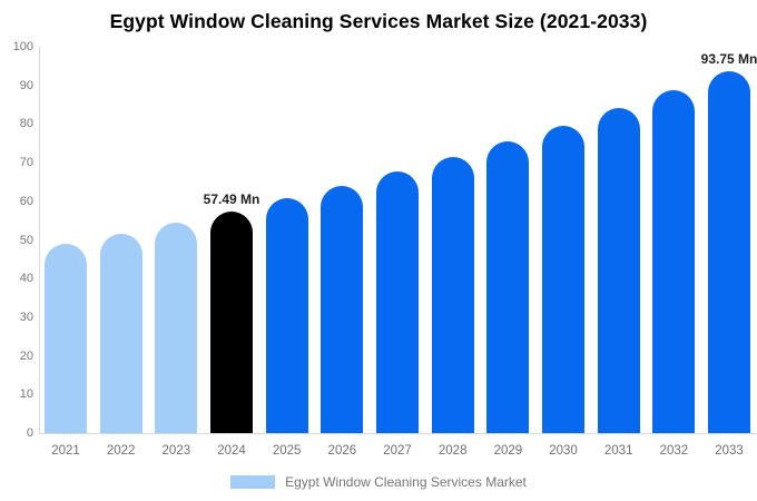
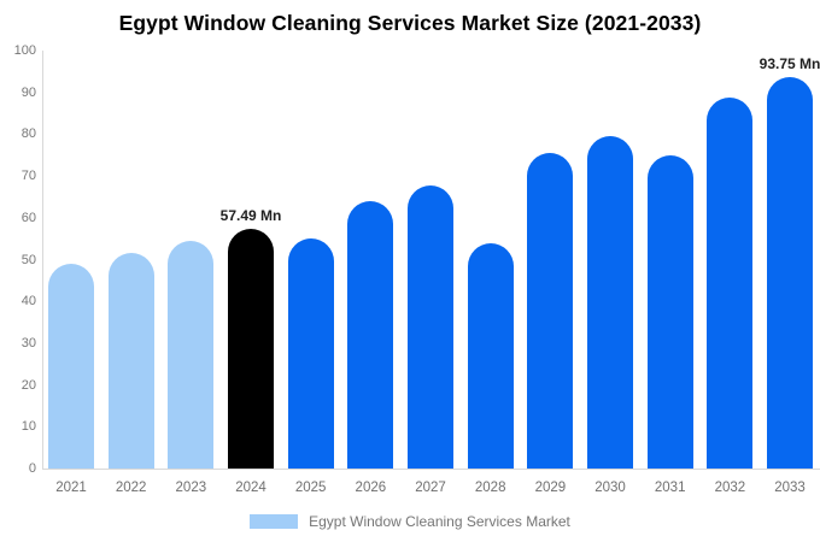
2025: 61 -> 55
2028: 71 -> 54
2031: 84 -> 75
